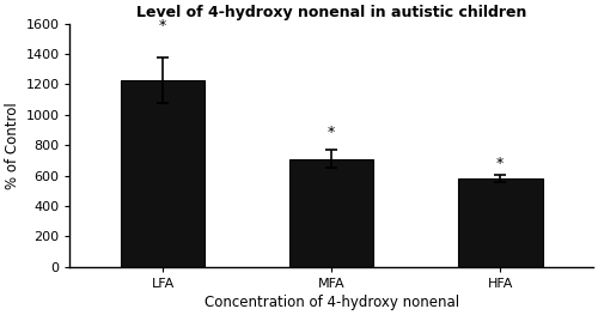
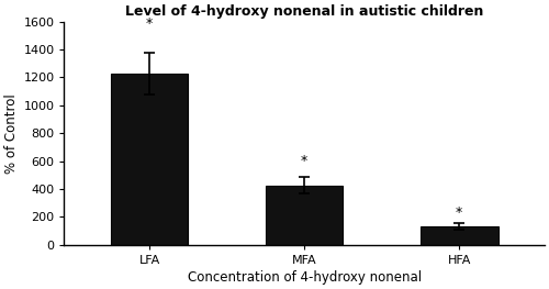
MFA: 710 -> 420
HFA: 580 -> 130
